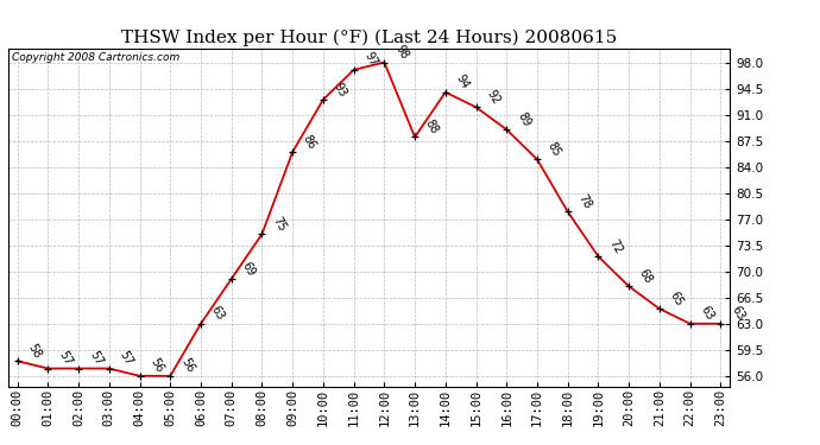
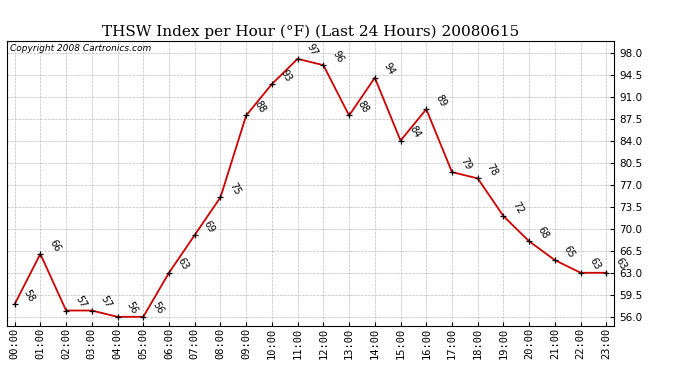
01:00: 57 -> 66
09:00: 86 -> 88
12:00: 98 -> 96
15:00: 92 -> 84
17:00: 85 -> 79
